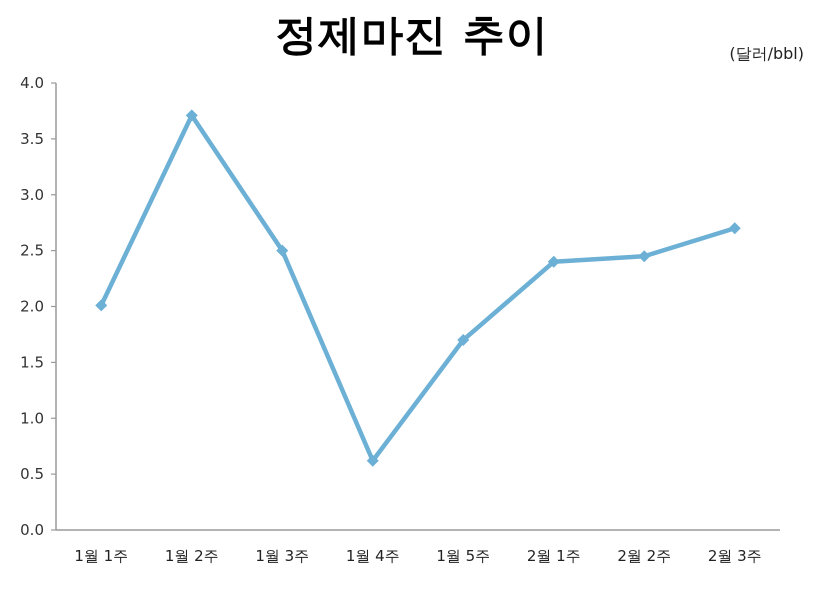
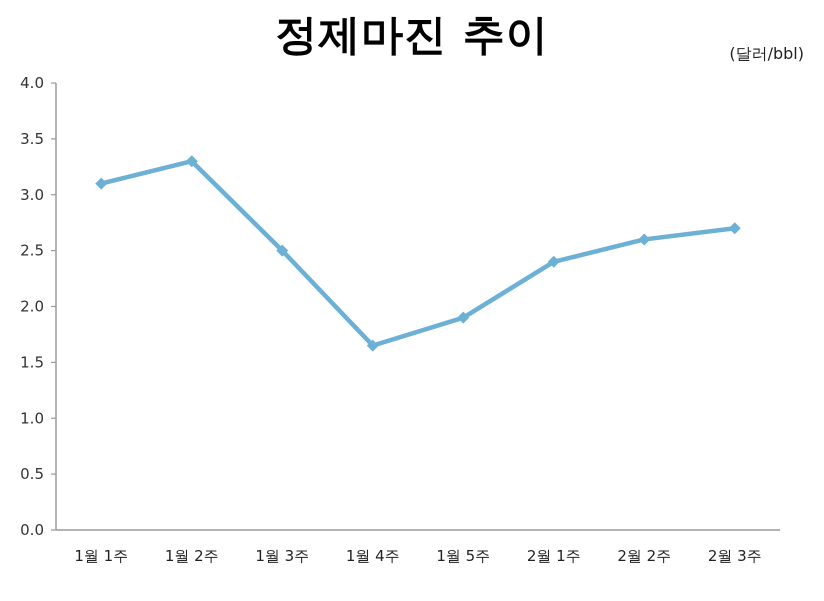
1월 1주: 2.01 -> 3.10
1월 2주: 3.71 -> 3.30
1월 4주: 0.62 -> 1.65
1월 5주: 1.70 -> 1.90
2월 2주: 2.45 -> 2.60
